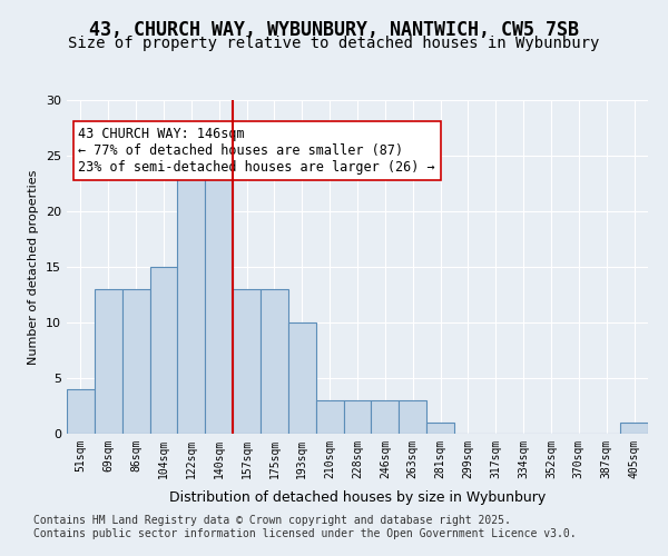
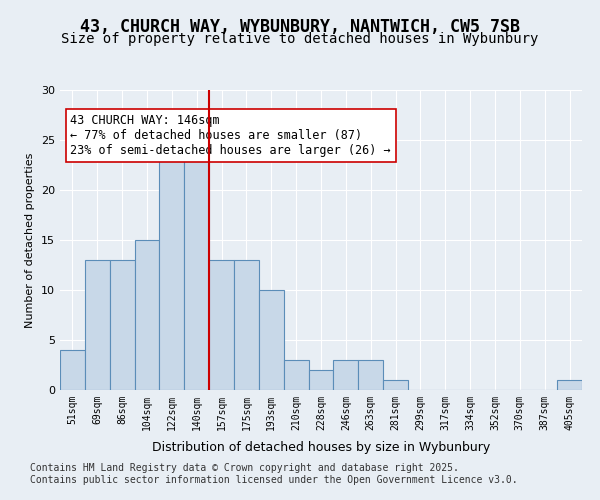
228sqm: 3 -> 2
